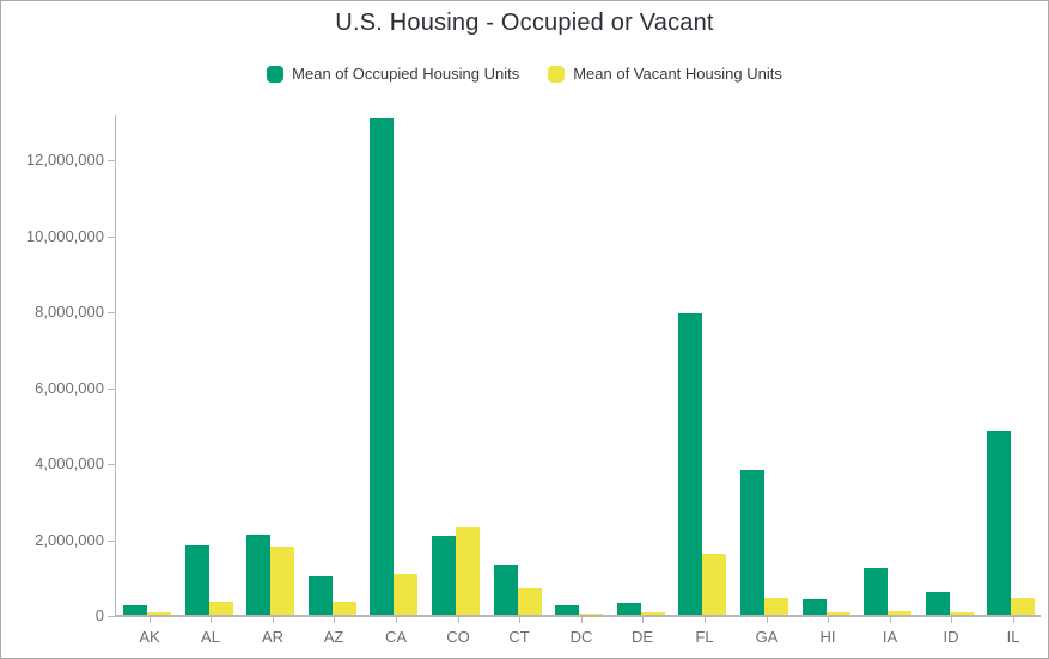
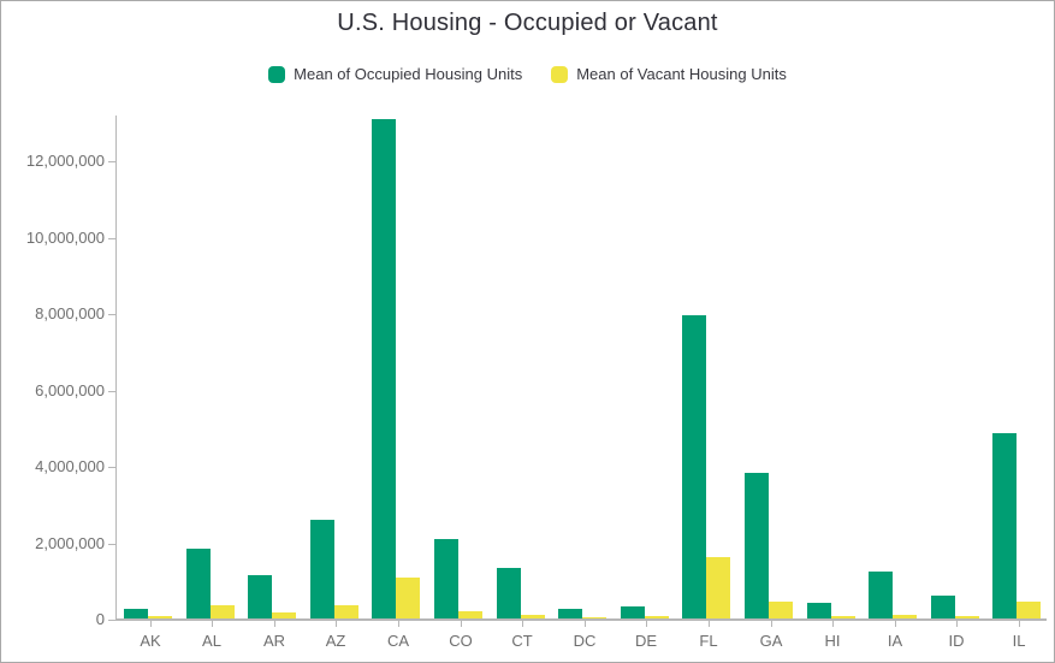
Mean of Occupied Housing Units/AR: 2100000 -> 1100000
Mean of Vacant Housing Units/AR: 1800000 -> 200000
Mean of Occupied Housing Units/AZ: 1000000 -> 2600000
Mean of Vacant Housing Units/CO: 2300000 -> 200000
Mean of Vacant Housing Units/CT: 700000 -> 100000
